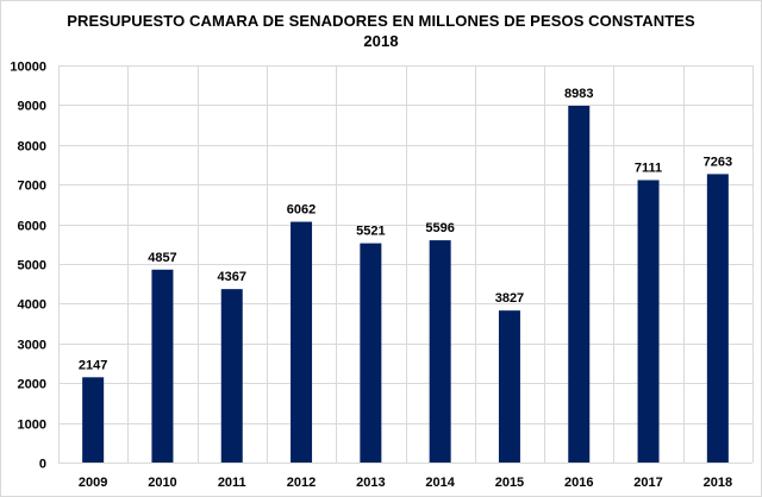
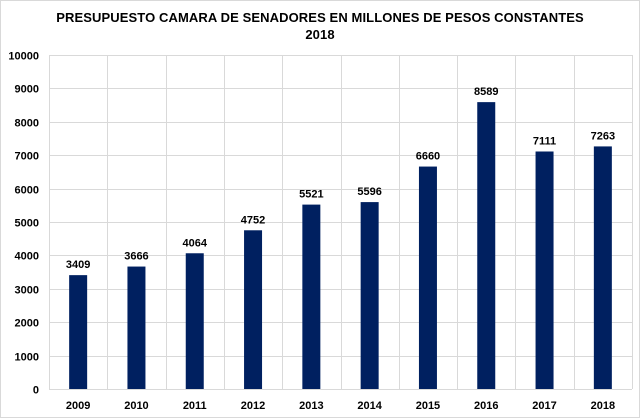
2009: 2147 -> 3409
2010: 4857 -> 3666
2011: 4367 -> 4064
2012: 6062 -> 4752
2015: 3827 -> 6660
2016: 8983 -> 8589
